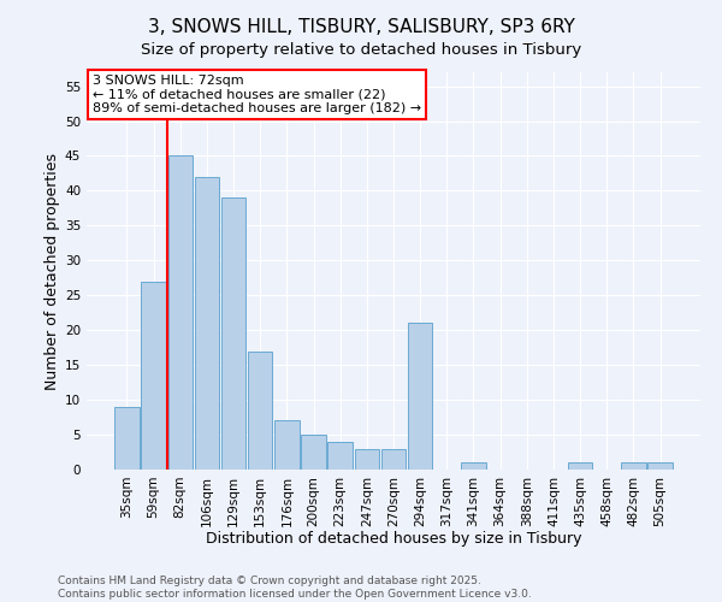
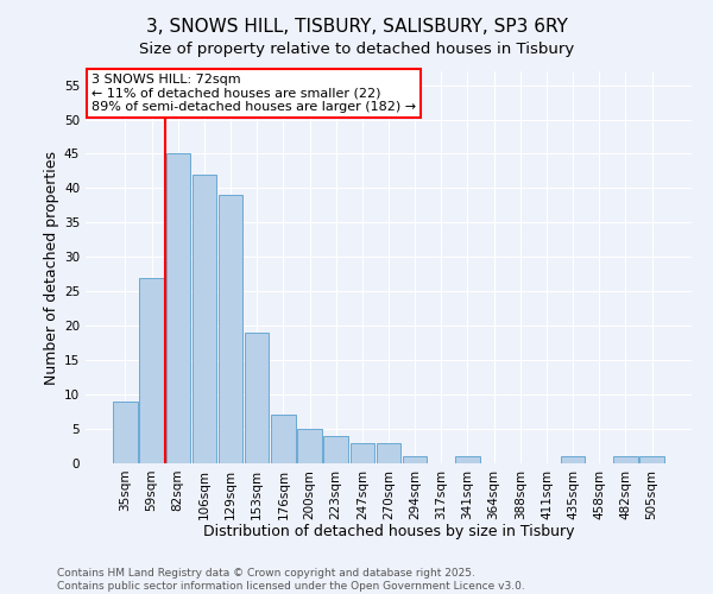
153sqm: 17 -> 19
294sqm: 21 -> 1
